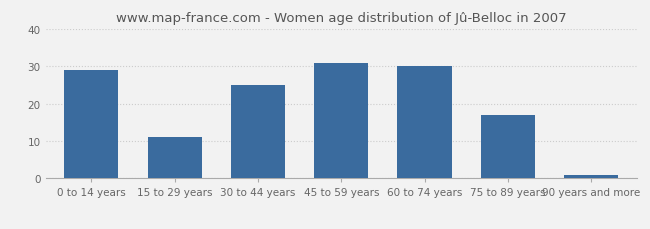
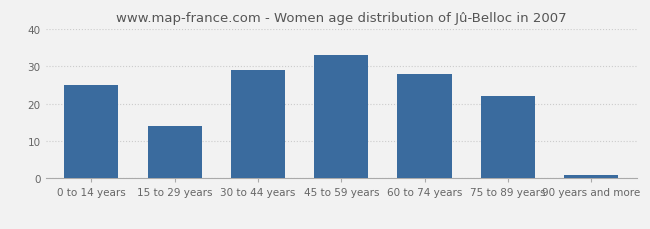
0 to 14 years: 29 -> 25
15 to 29 years: 11 -> 14
30 to 44 years: 25 -> 29
45 to 59 years: 31 -> 33
60 to 74 years: 30 -> 28
75 to 89 years: 17 -> 22
